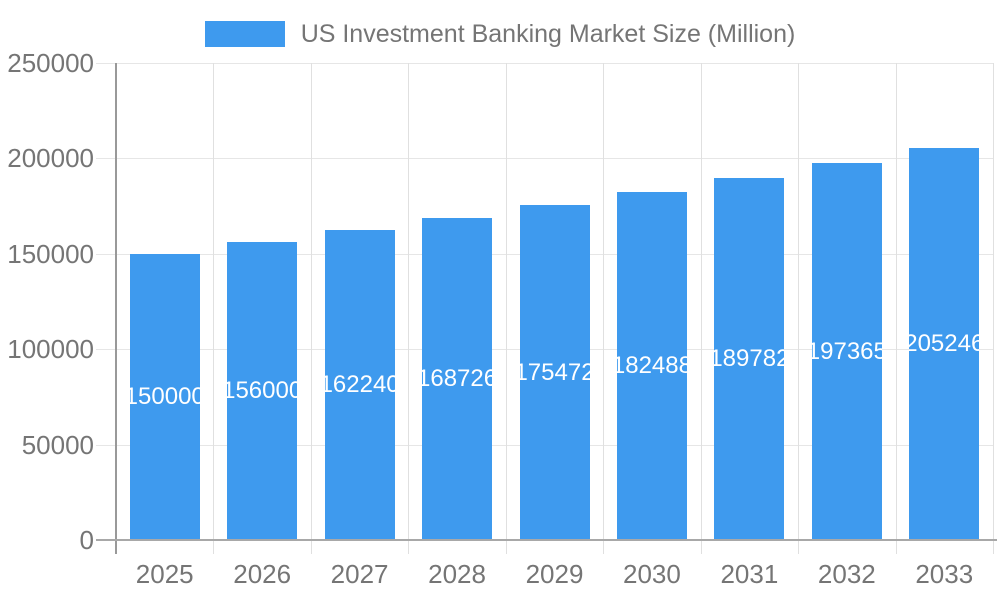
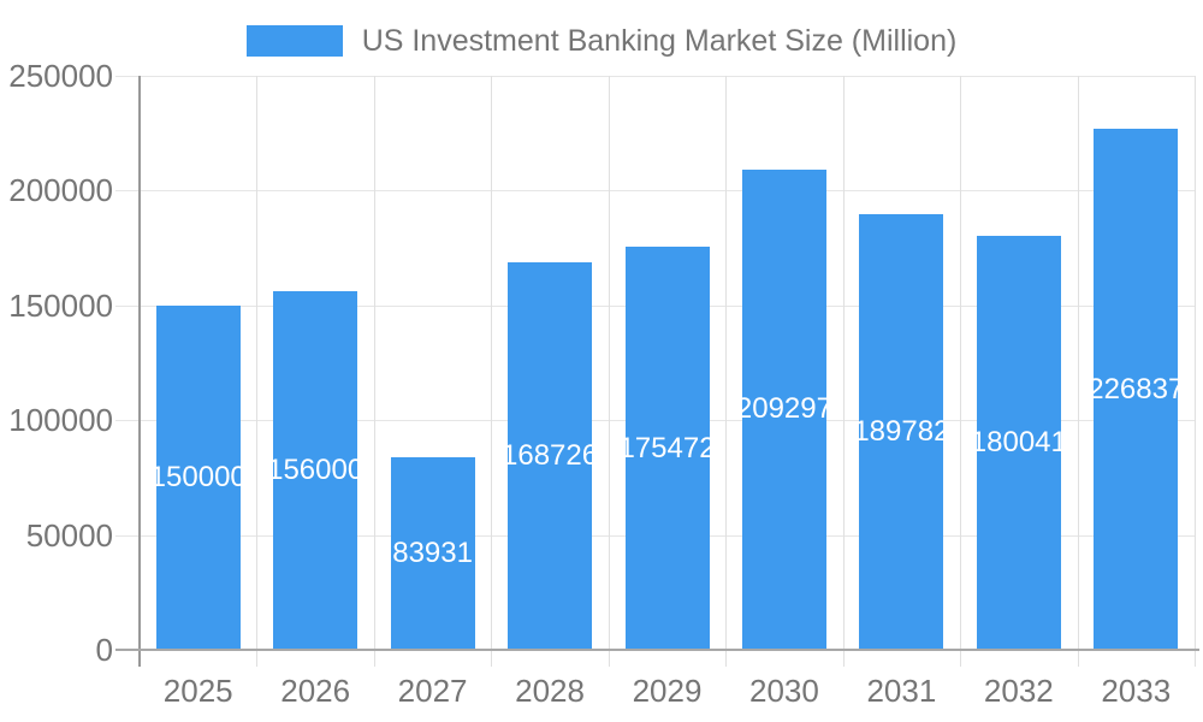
2027: 162240 -> 83931
2030: 182488 -> 209297
2032: 197365 -> 180041
2033: 205246 -> 226837
